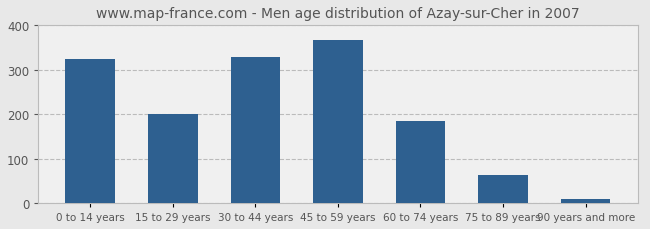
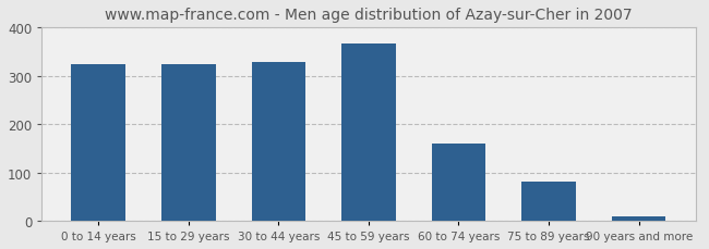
15 to 29 years: 200 -> 325
60 to 74 years: 185 -> 160
75 to 89 years: 62 -> 80
